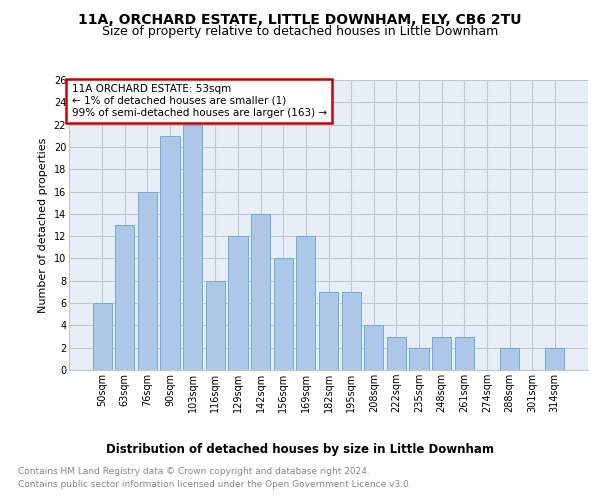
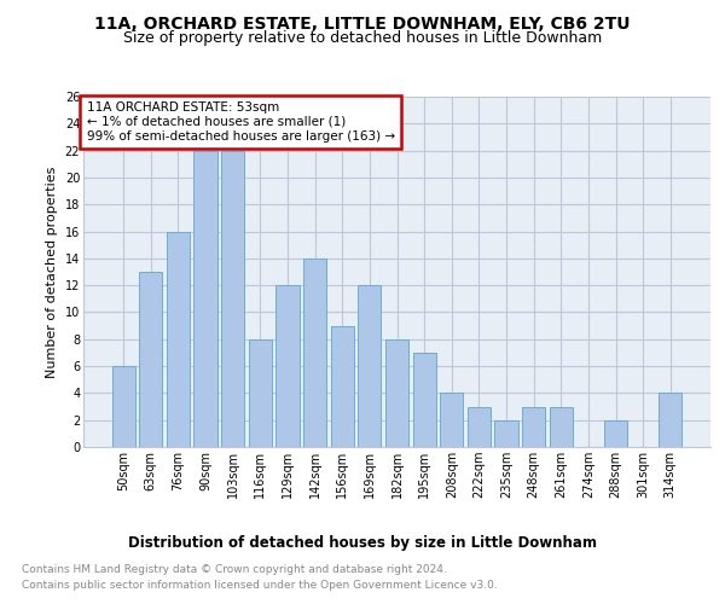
90sqm: 21 -> 22
156sqm: 10 -> 9
182sqm: 7 -> 8
314sqm: 2 -> 4
